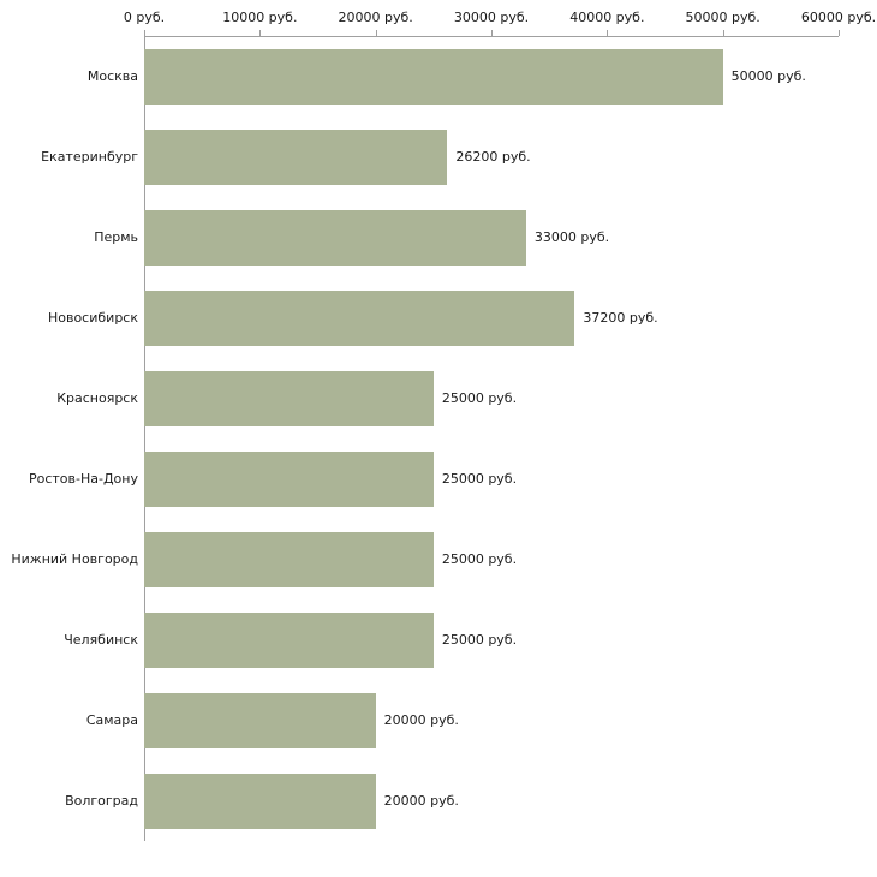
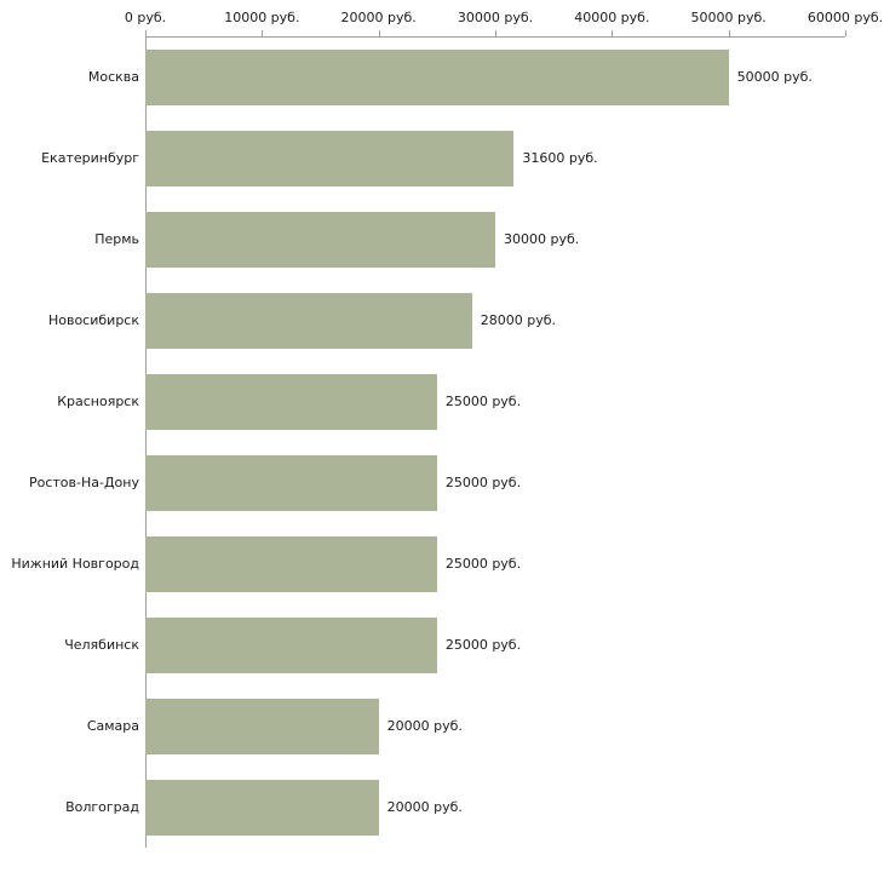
Екатеринбург: 26200 -> 31600
Пермь: 33000 -> 30000
Новосибирск: 37200 -> 28000
